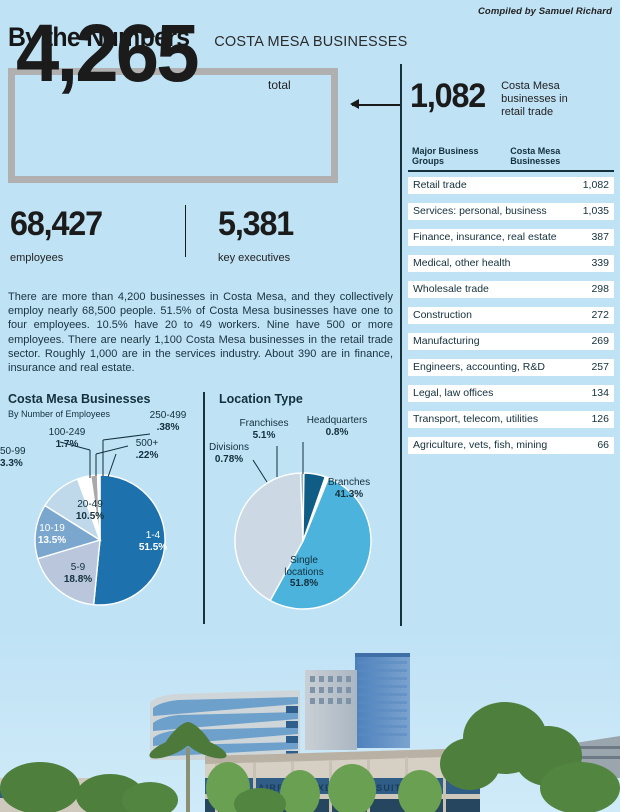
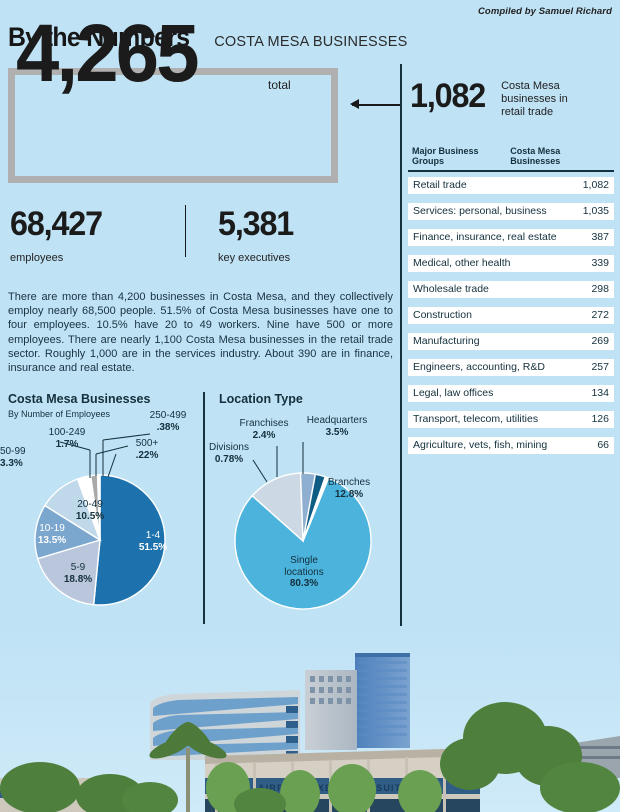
Location Type/Single locations: 51.8% -> 80.3%
Location Type/Branches: 41.3% -> 12.8%
Location Type/Headquarters: 0.8% -> 3.5%
Location Type/Franchises: 5.1% -> 2.4%
